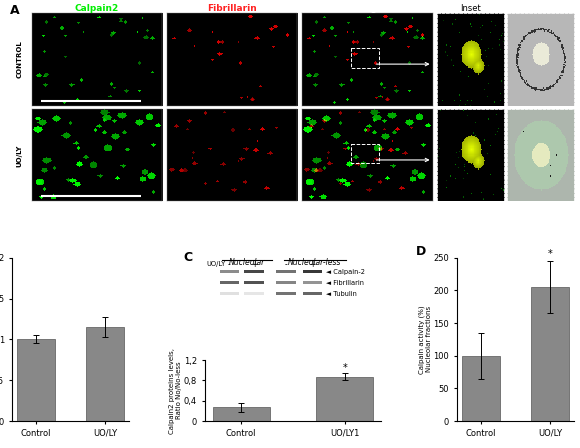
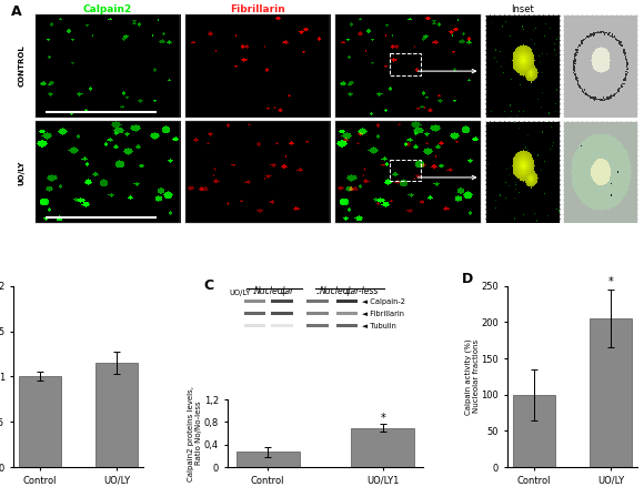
UO/LY1: 0,87 -> 0,70
